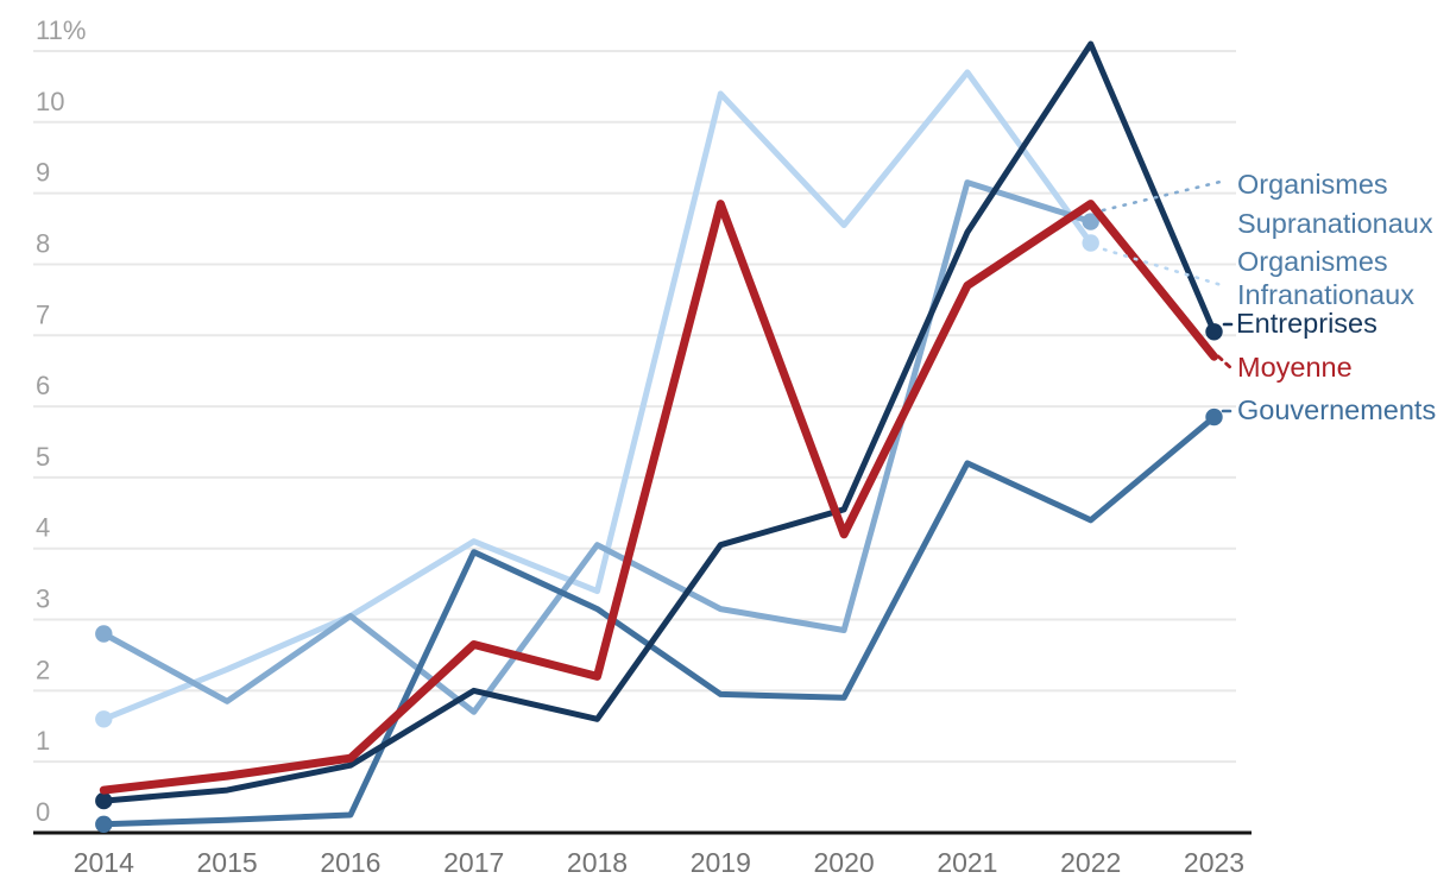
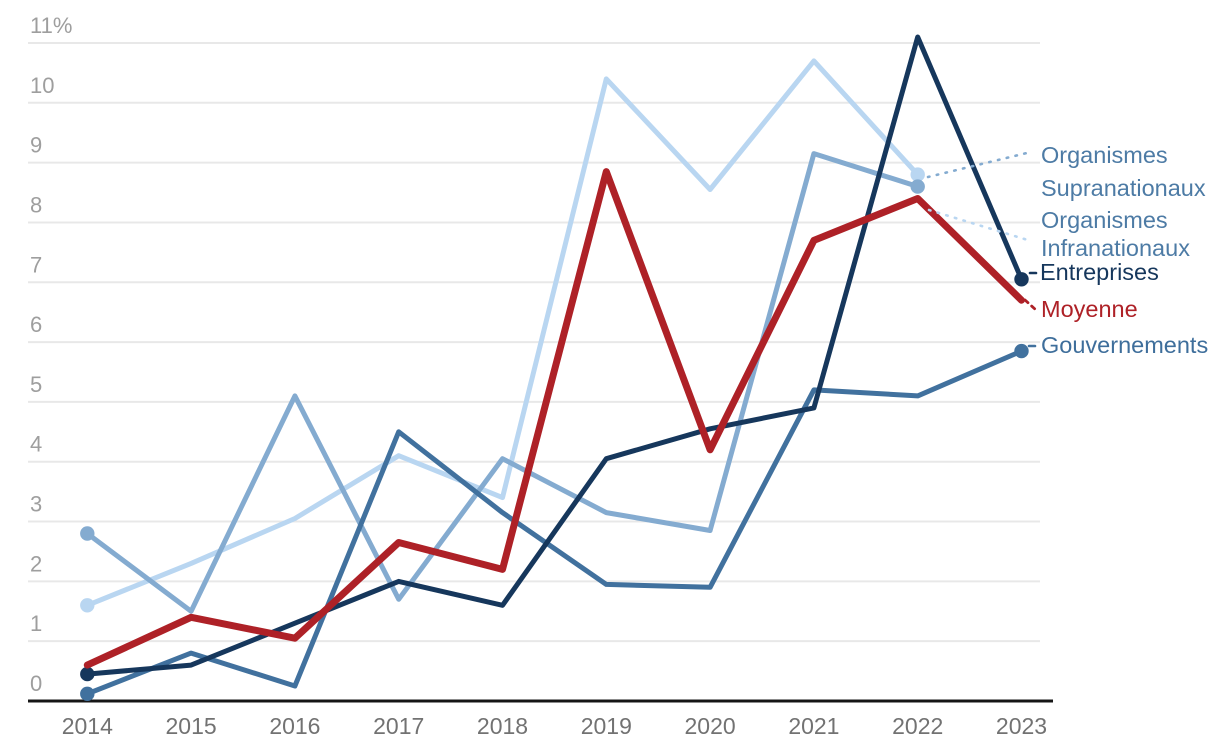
Organismes Supranationaux/2015: 1.9% -> 1.5%
Gouvernements/2015: 0.2% -> 0.8%
Moyenne/2015: 0.8% -> 1.4%
Organismes Supranationaux/2016: 3.0% -> 5.1%
Entreprises/2016: 0.9% -> 1.3%
Gouvernements/2017: 4.0% -> 4.5%
Entreprises/2021: 8.4% -> 4.9%
Organismes Infranationaux/2022: 8.3% -> 8.8%
Gouvernements/2022: 4.4% -> 5.1%
Moyenne/2022: 8.8% -> 8.4%
